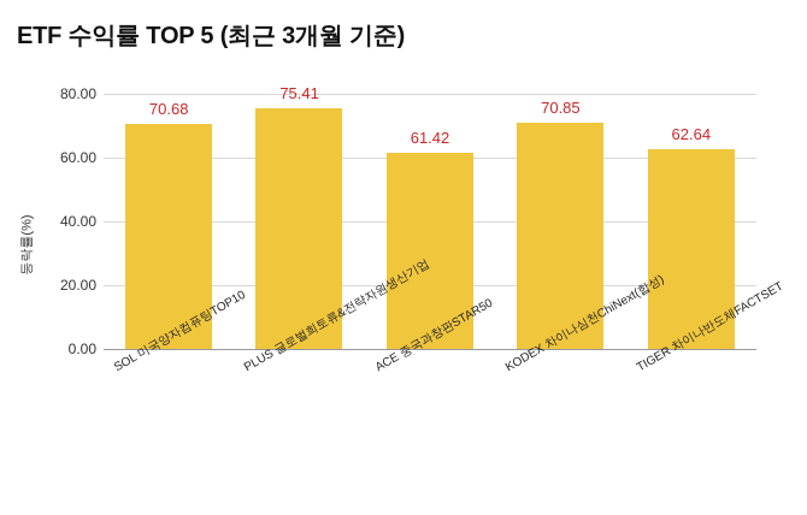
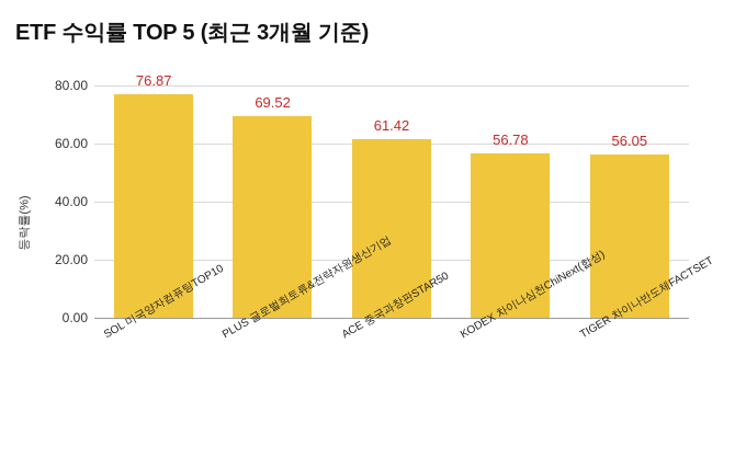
SOL 미국양자컴퓨팅TOP10: 70.68 -> 76.87
PLUS 글로벌희토류&전략자원생산기업: 75.41 -> 69.52
KODEX 차이나심천ChiNext(합성): 70.85 -> 56.78
TIGER 차이나반도체FACTSET: 62.64 -> 56.05
